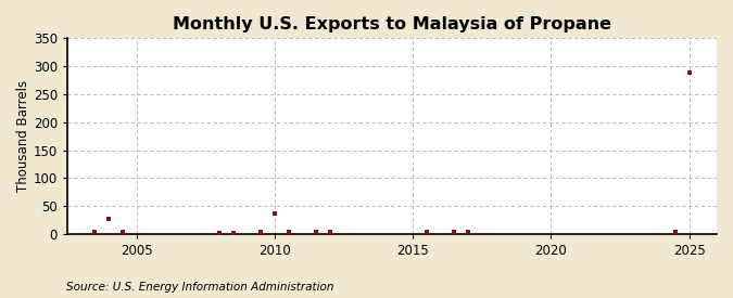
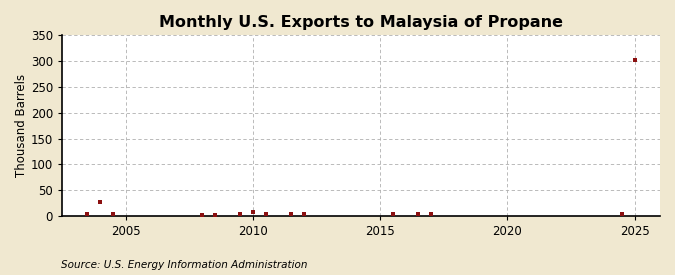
2010: 36 -> 8
2025: 288 -> 302
